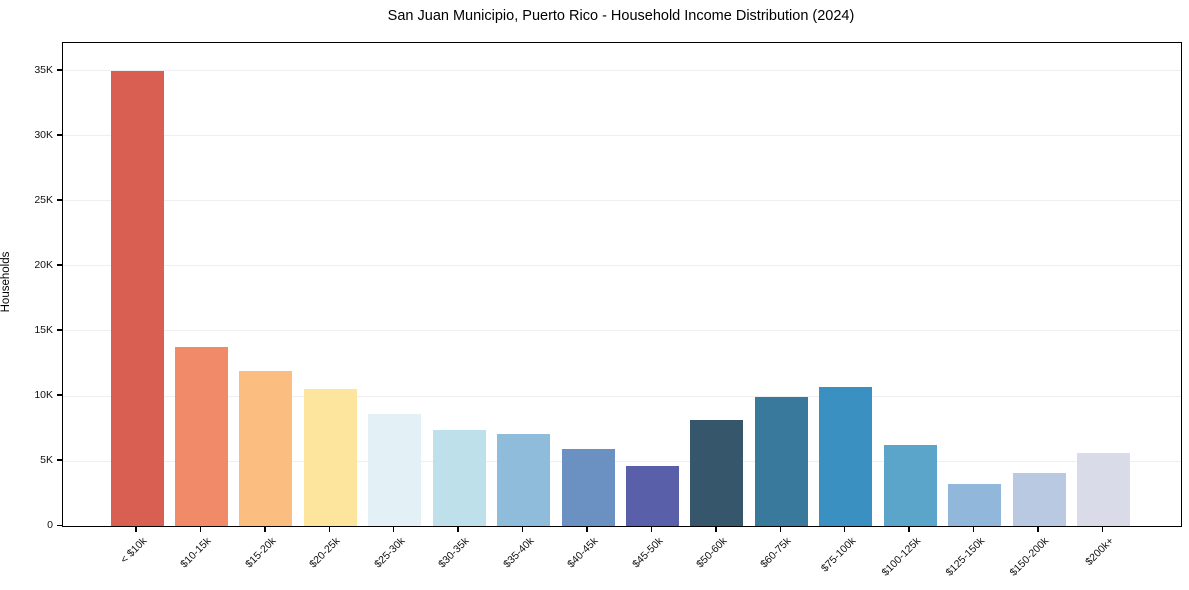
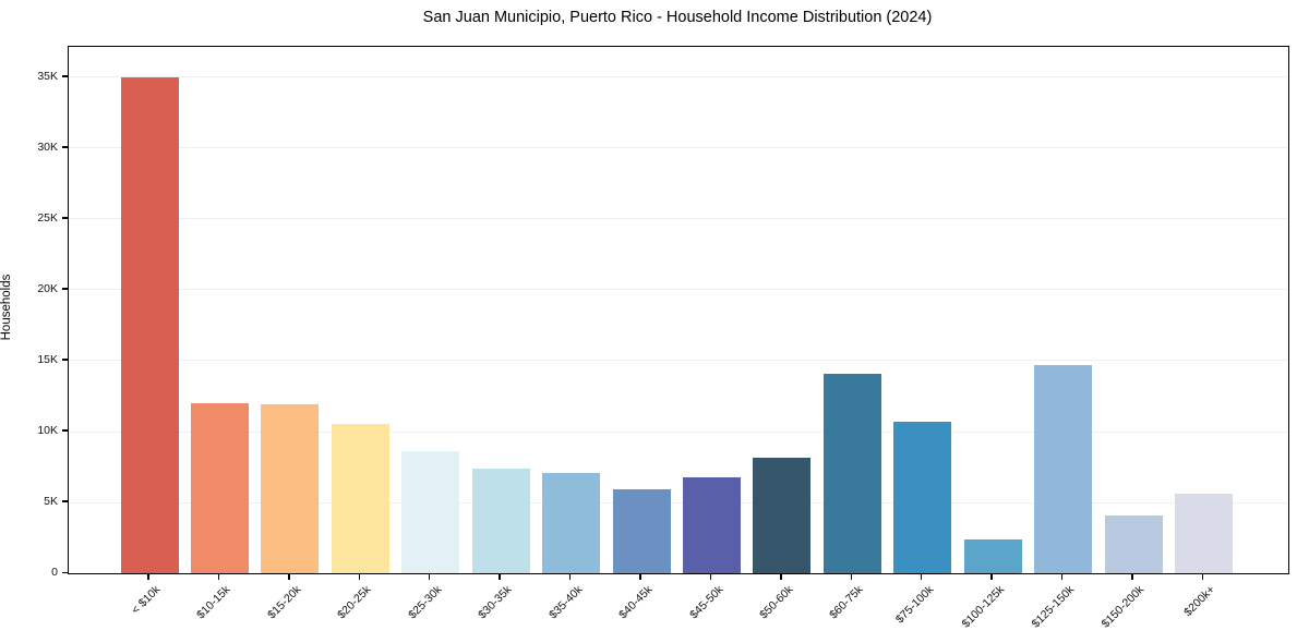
$10-15k: 13.8K -> 12.0K
$45-50k: 4.6K -> 6.8K
$60-75k: 10.0K -> 14.1K
$100-125k: 6.2K -> 2.4K
$125-150k: 3.2K -> 14.7K
